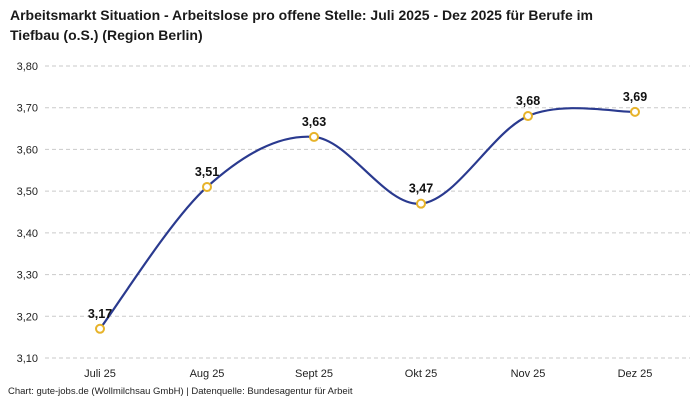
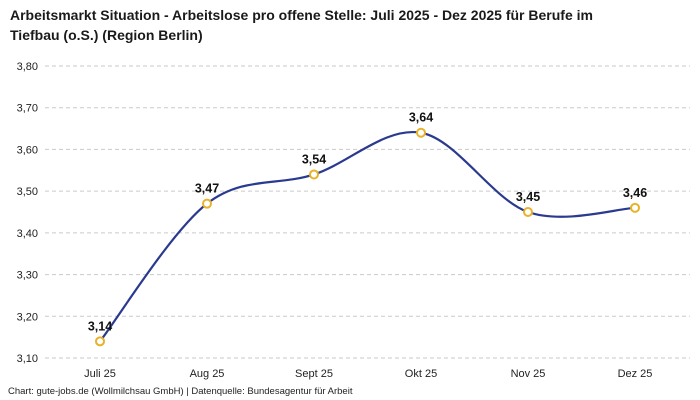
Juli 25: 3,17 -> 3,14
Aug 25: 3,51 -> 3,47
Sept 25: 3,63 -> 3,54
Okt 25: 3,47 -> 3,64
Nov 25: 3,68 -> 3,45
Dez 25: 3,69 -> 3,46
